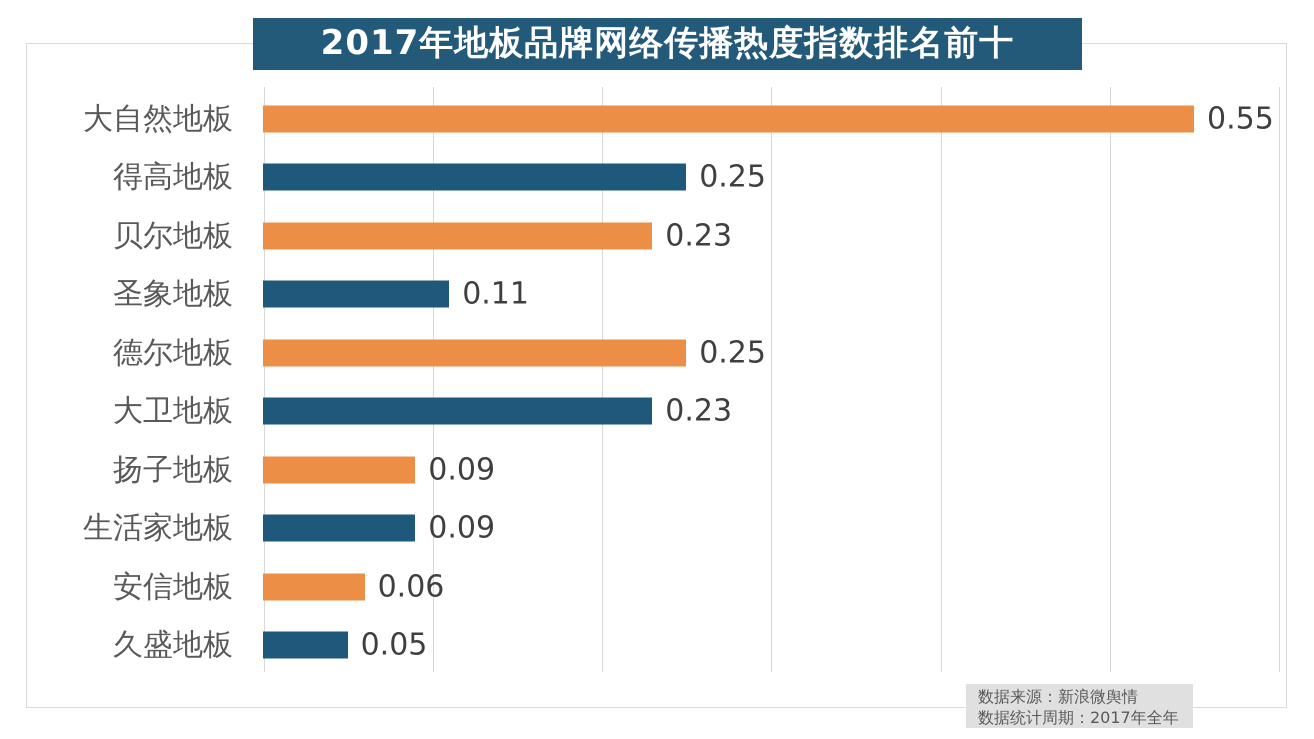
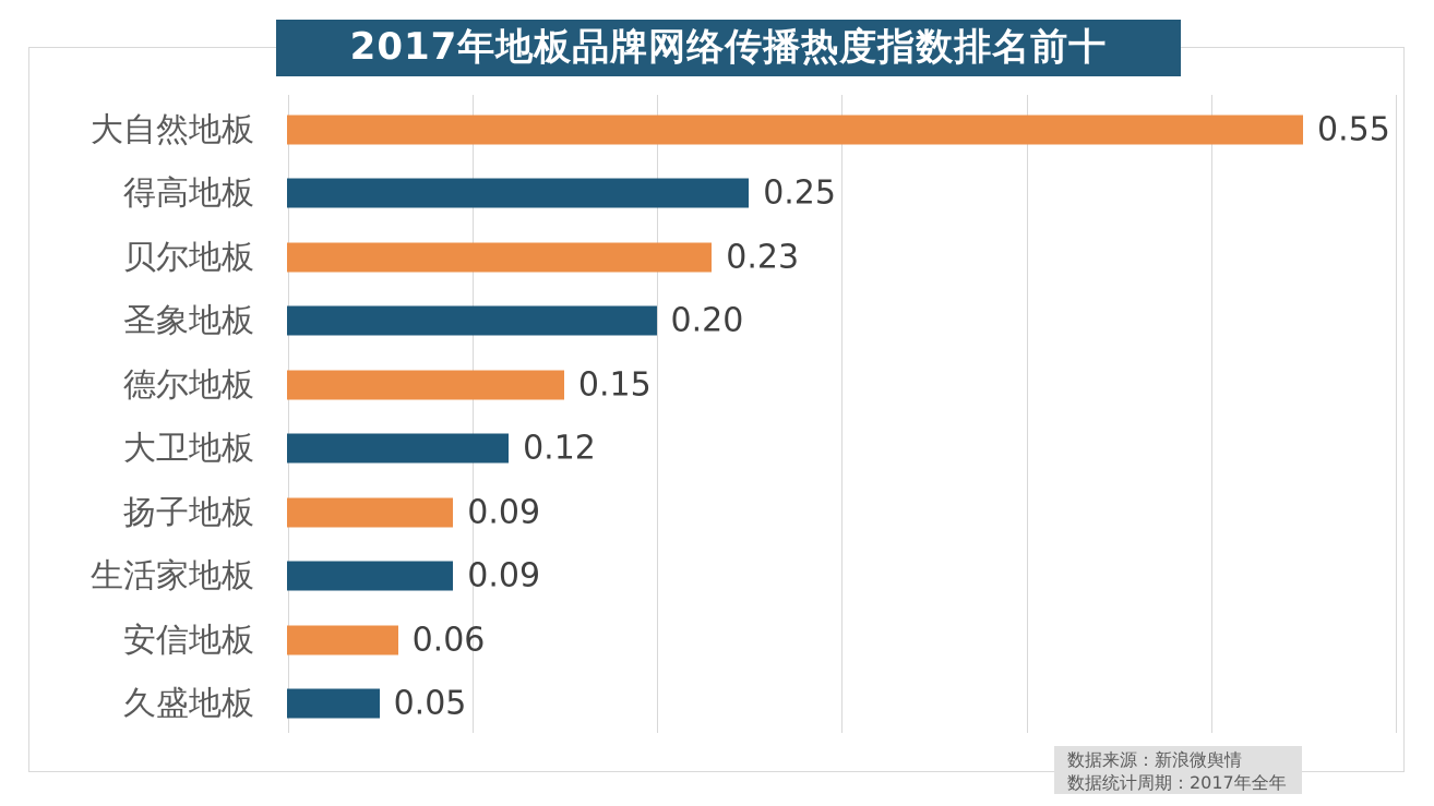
圣象地板: 0.11 -> 0.20
德尔地板: 0.25 -> 0.15
大卫地板: 0.23 -> 0.12
